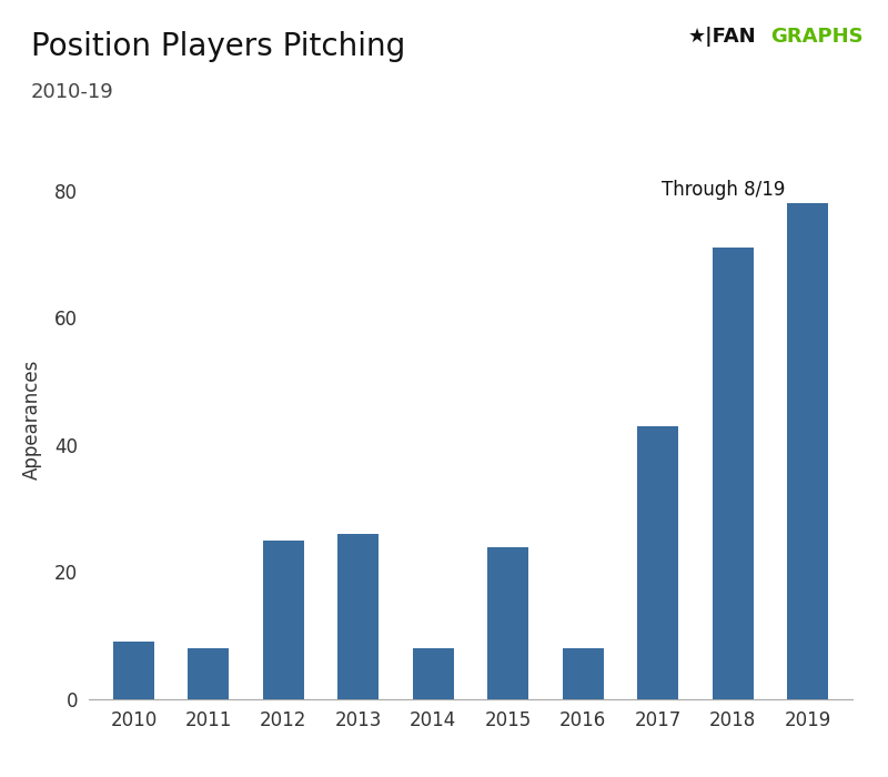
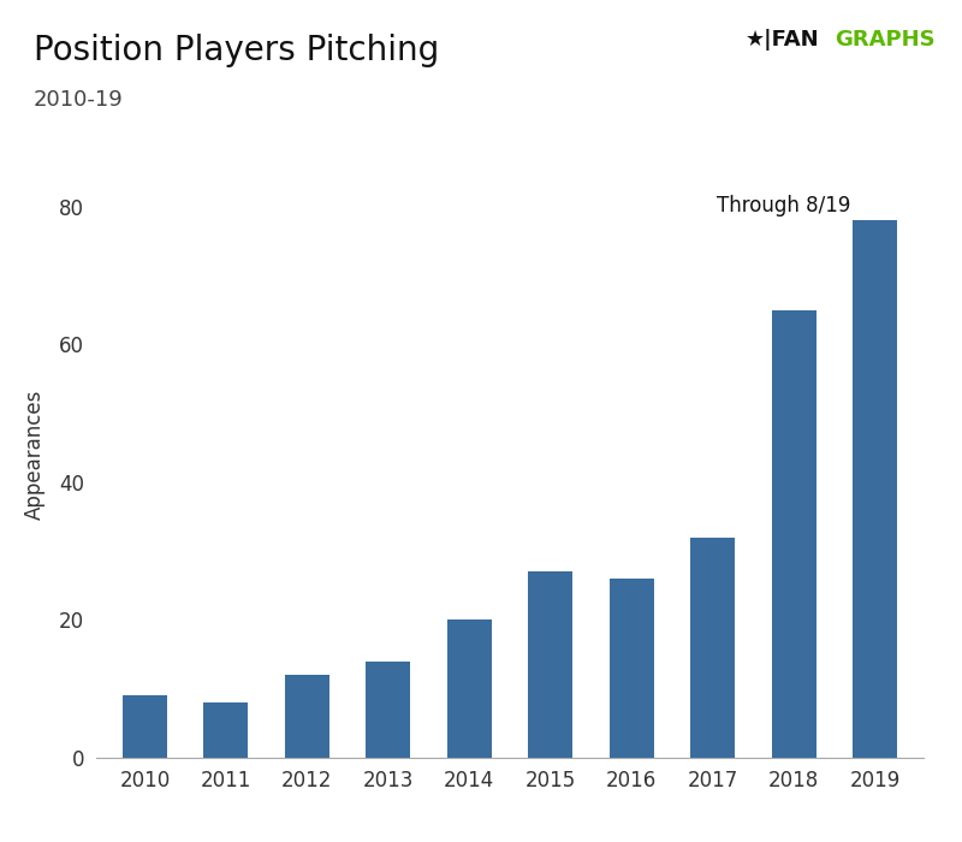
2012: 25 -> 12
2013: 26 -> 14
2014: 8 -> 20
2015: 24 -> 27
2016: 8 -> 26
2017: 43 -> 32
2018: 71 -> 65
